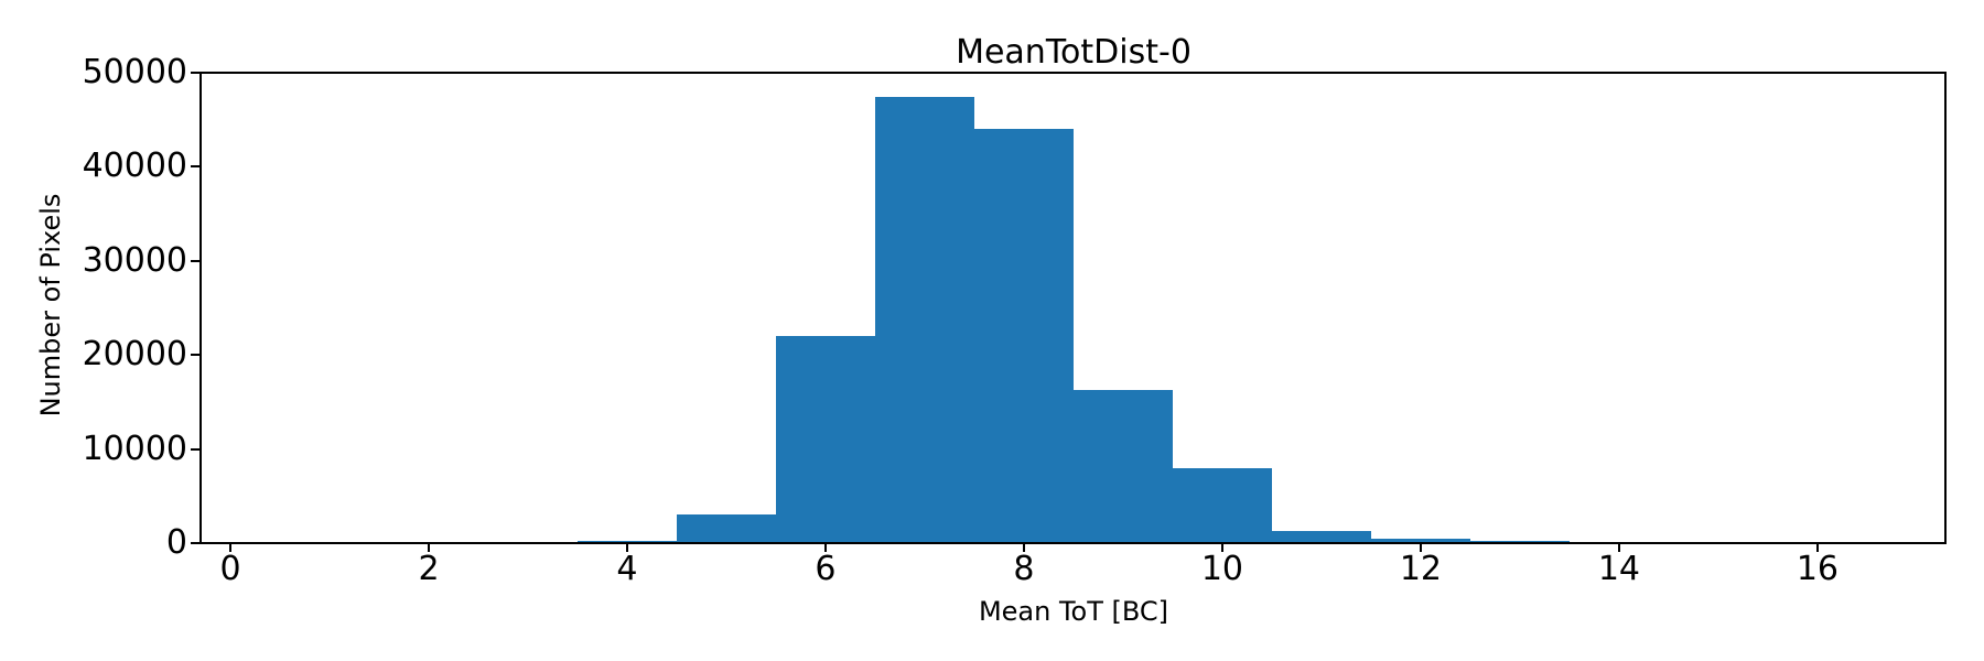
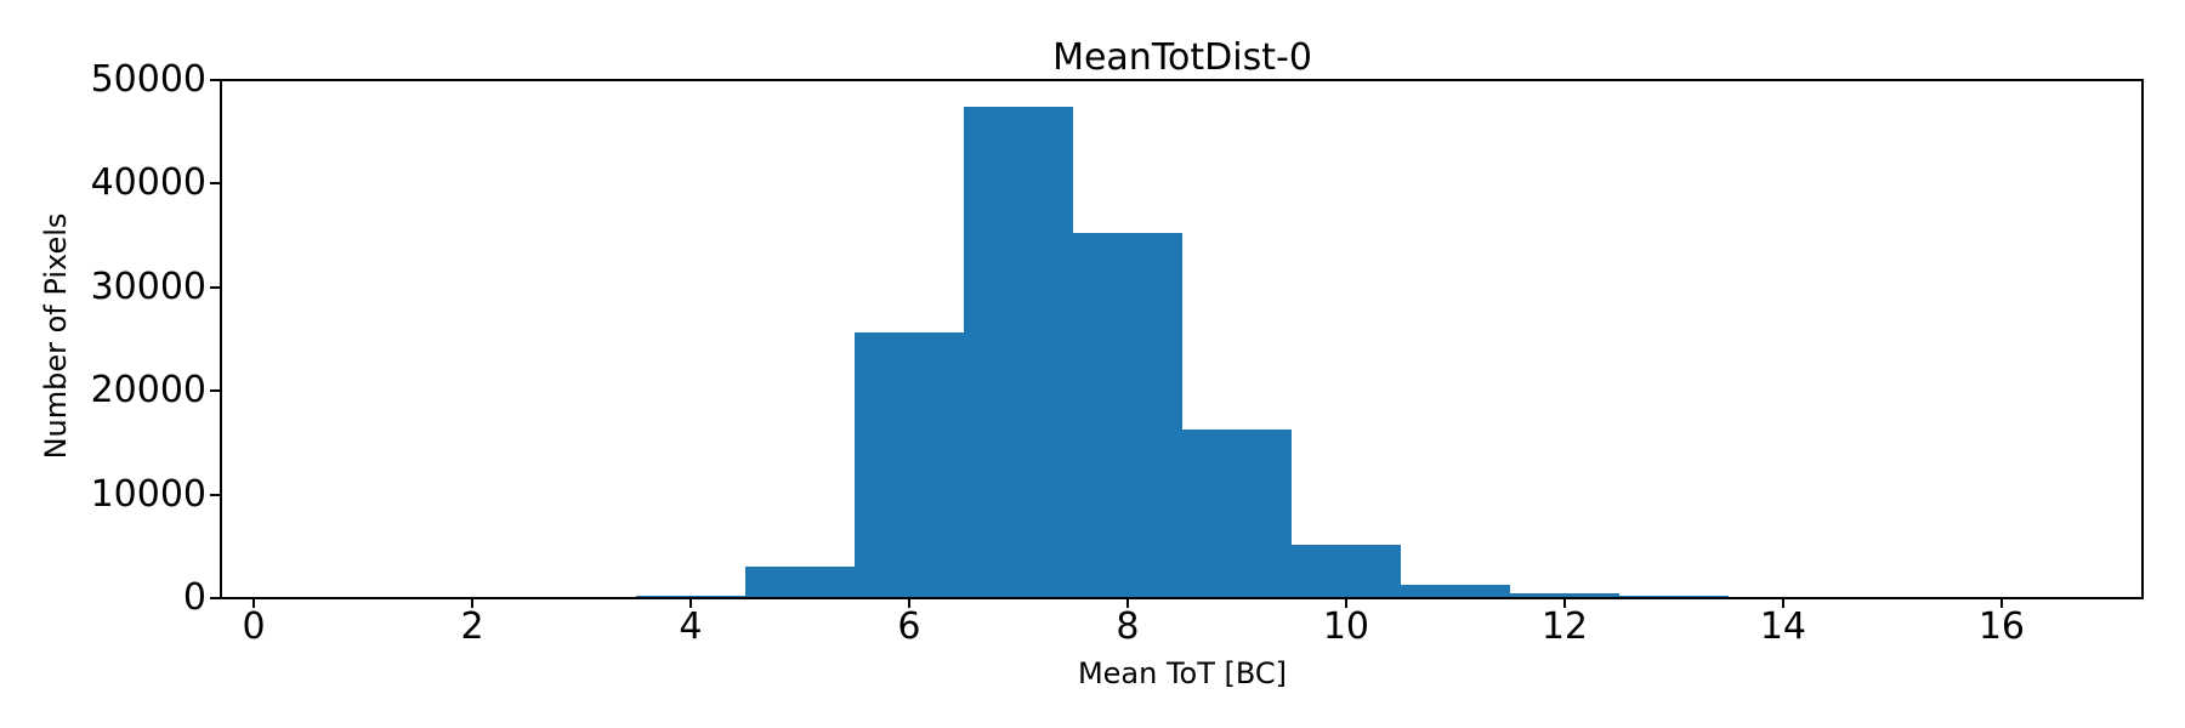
6: 22000 -> 26000
8: 44000 -> 35000
10: 8000 -> 5000
